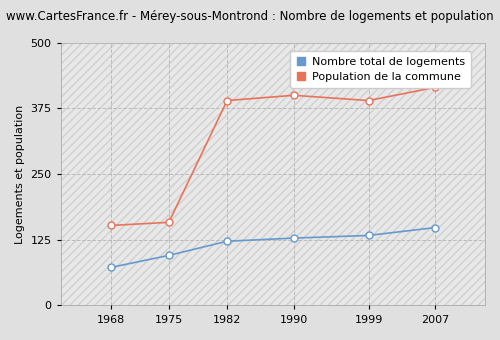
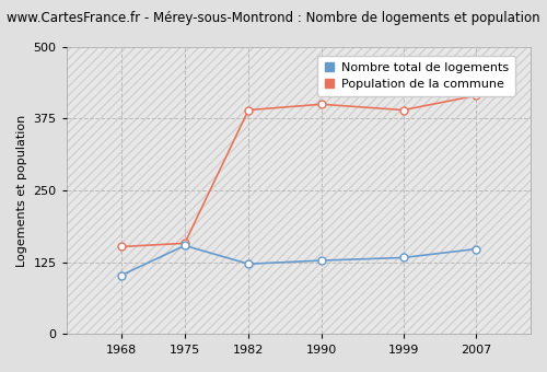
Nombre total de logements/1968: 72 -> 102
Nombre total de logements/1975: 95 -> 154
